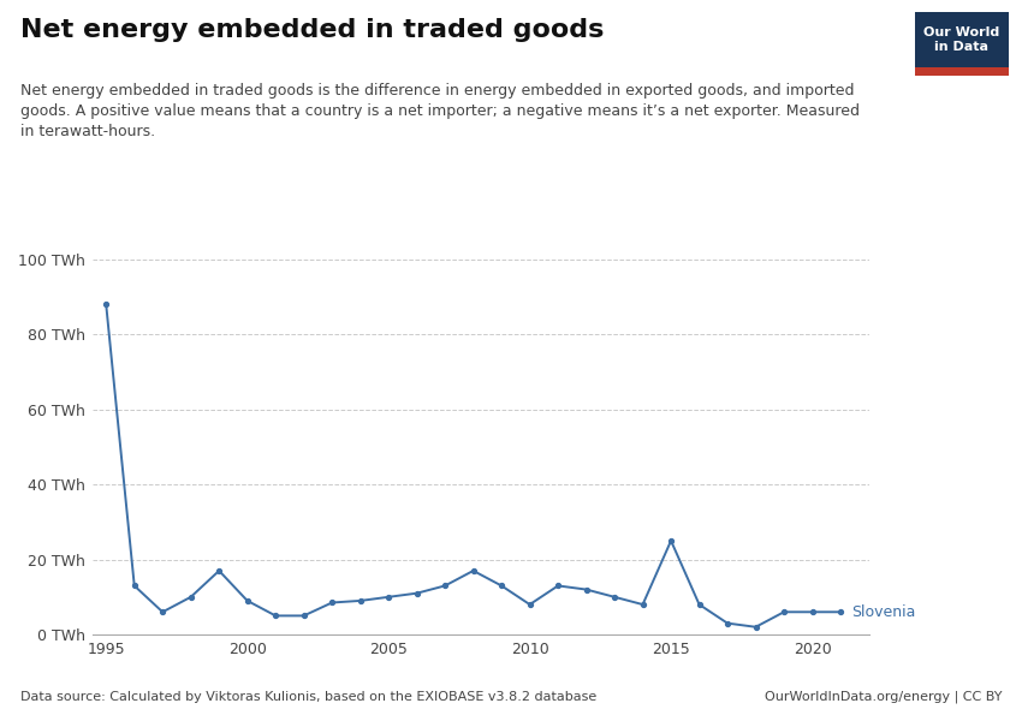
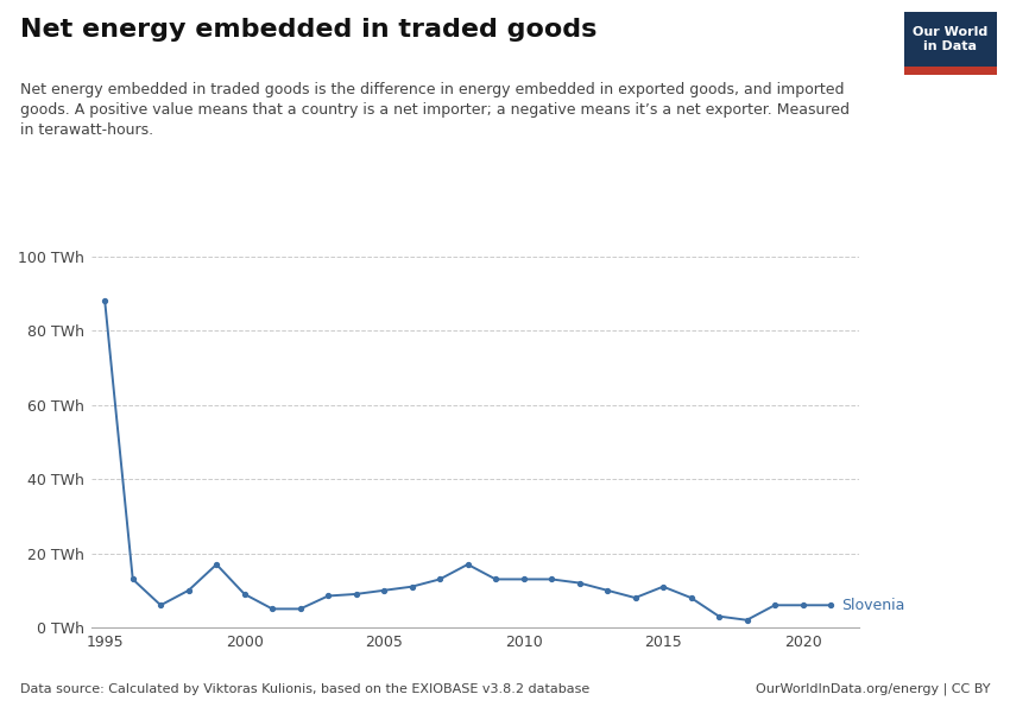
2010: 8.0 TWh -> 13.0 TWh
2015: 25.0 TWh -> 11.0 TWh
